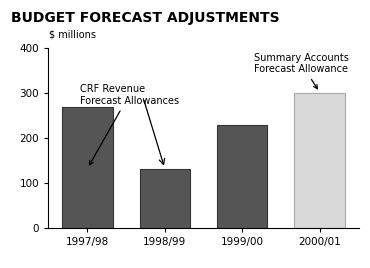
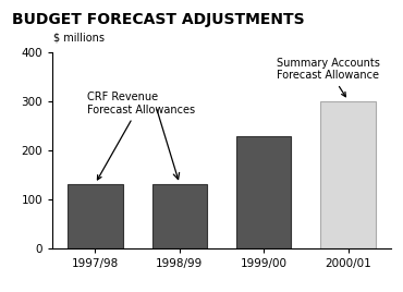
1997/98: 270 -> 130
